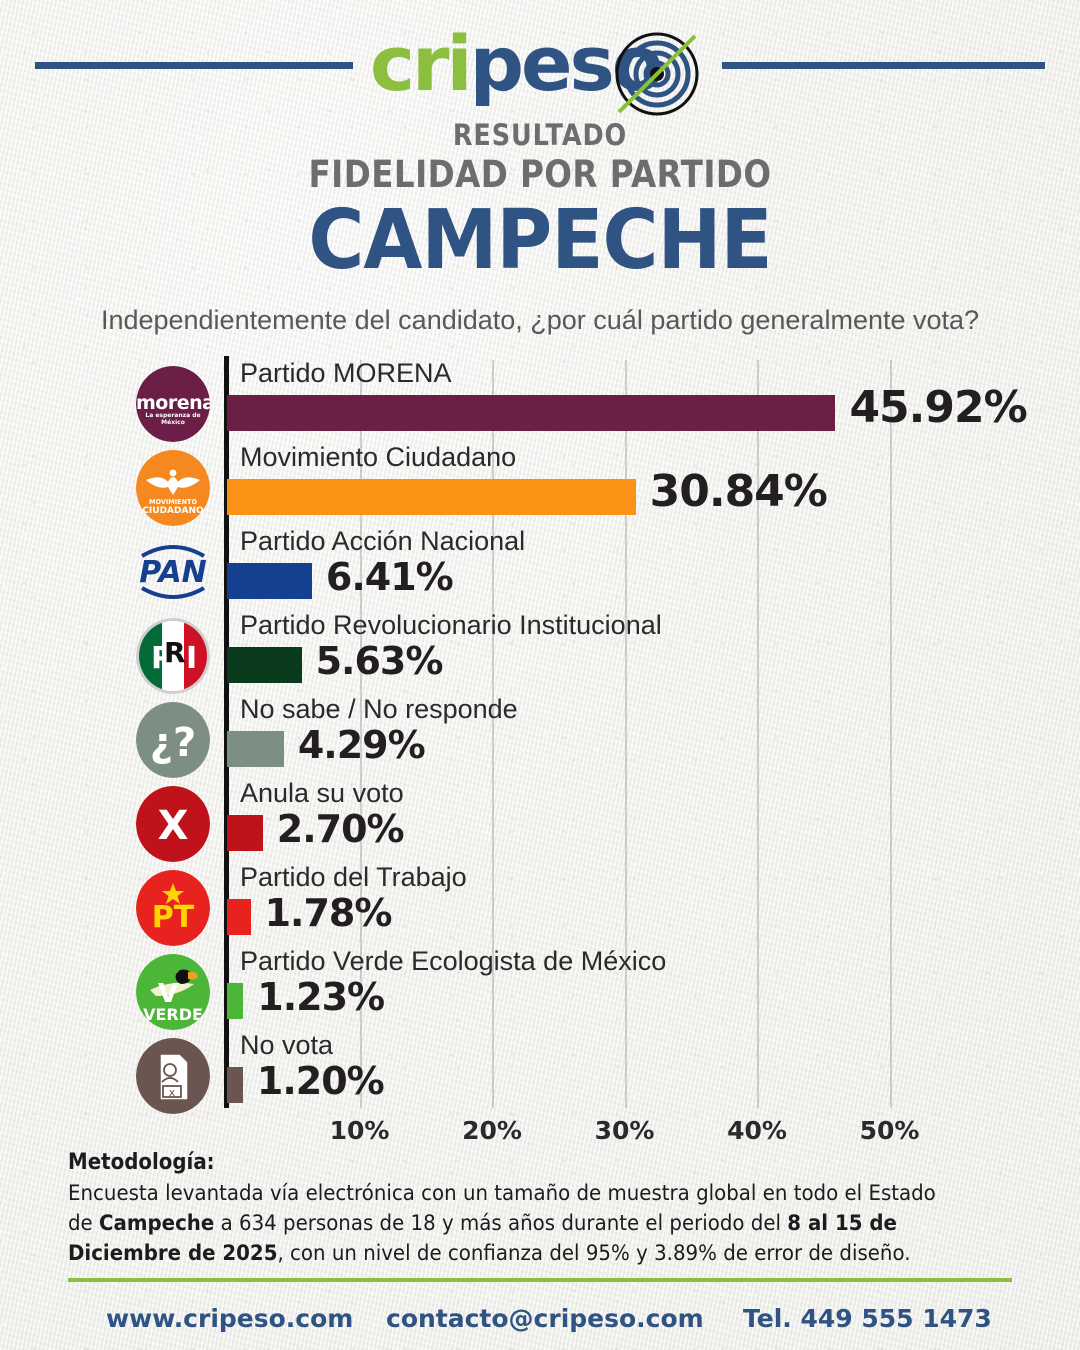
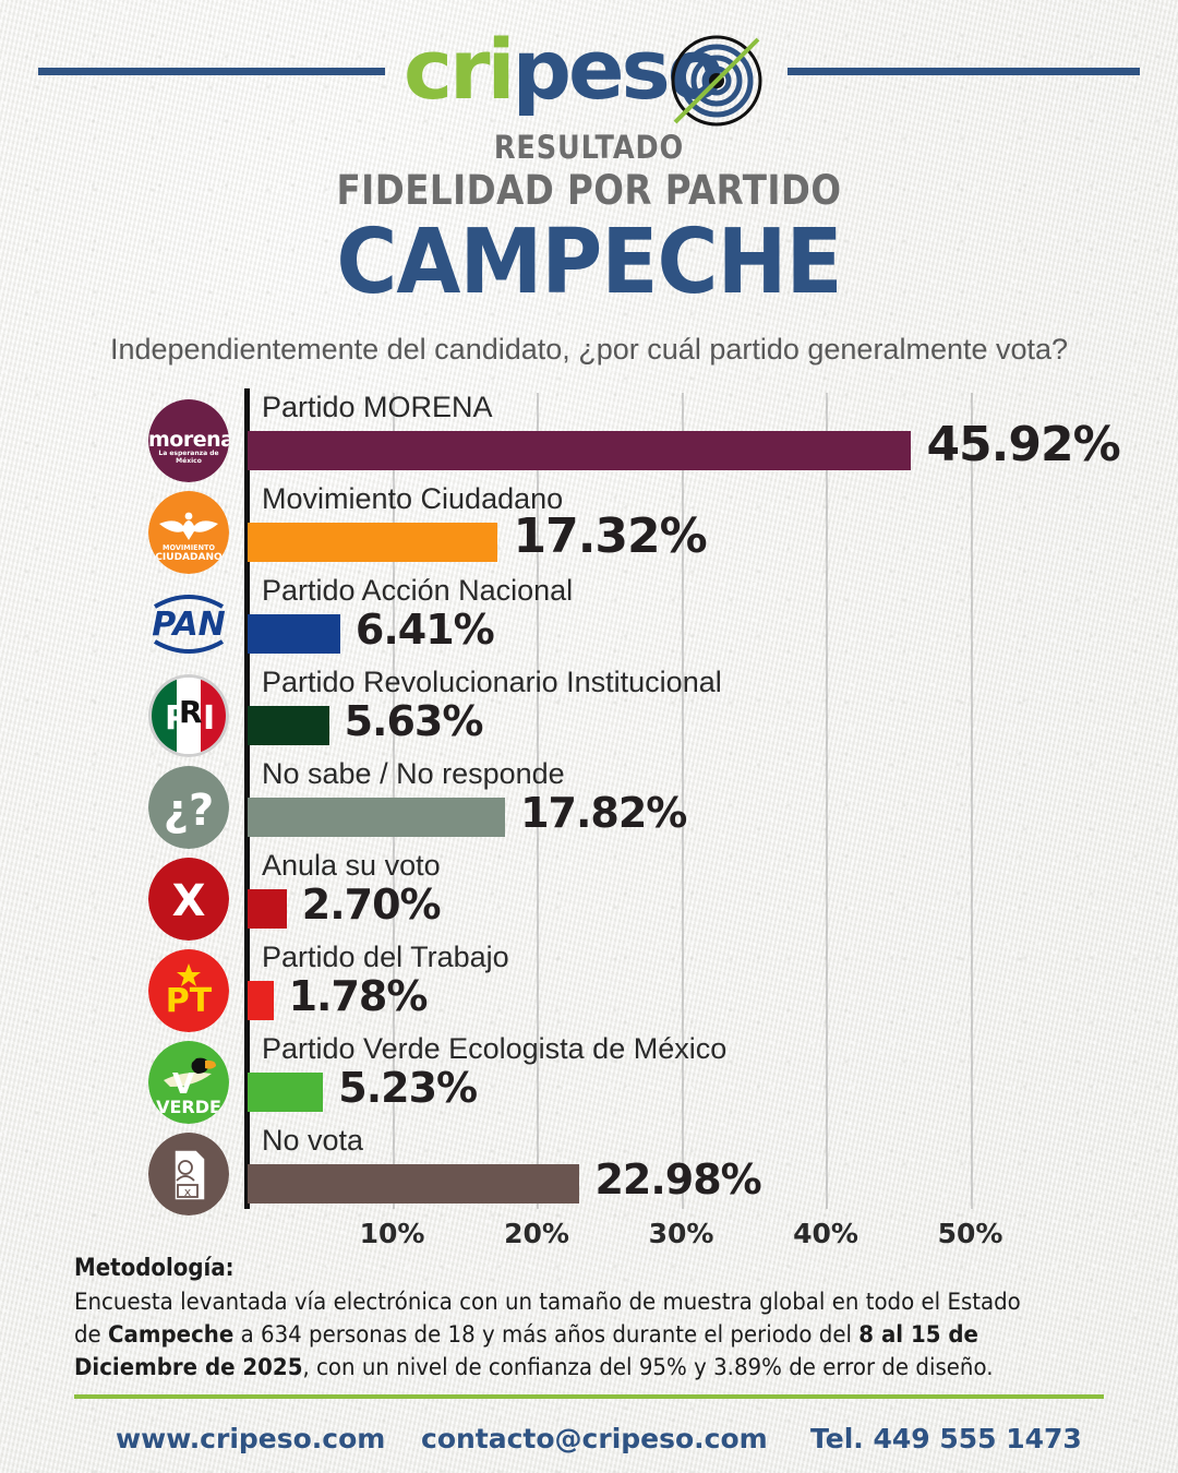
Movimiento Ciudadano: 30.84% -> 17.32%
No sabe / No responde: 4.29% -> 17.82%
Partido Verde Ecologista de México: 1.23% -> 5.23%
No vota: 1.20% -> 22.98%
